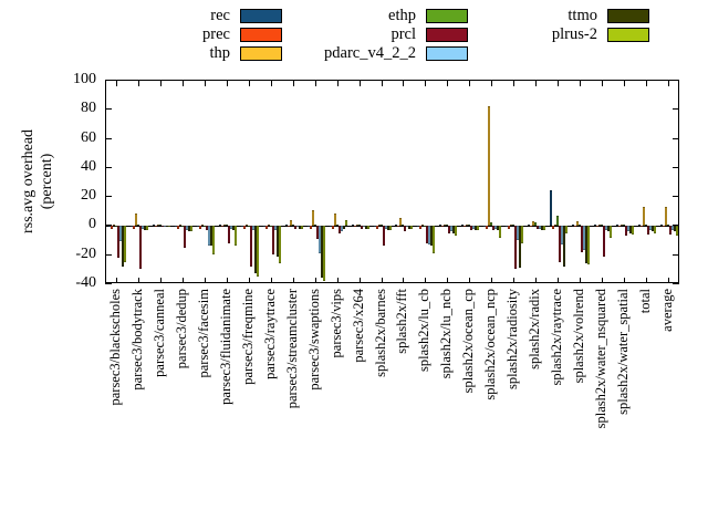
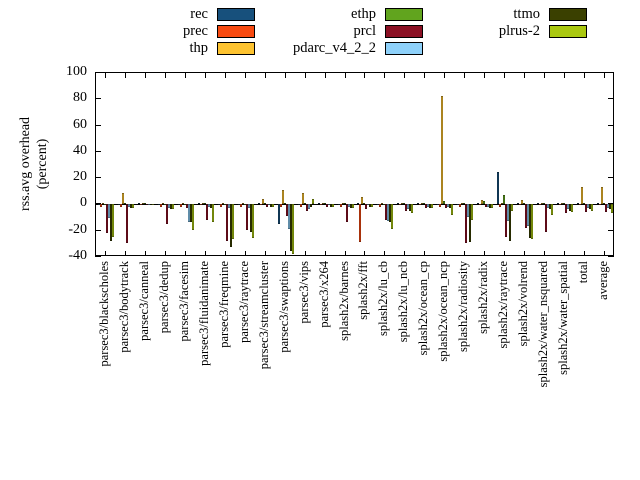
plrus-2/parsec3/freqmine: -35 -> -27
rec/parsec3/swaptions: -1 -> -15
prec/splash2x/fft: -1 -> -29
